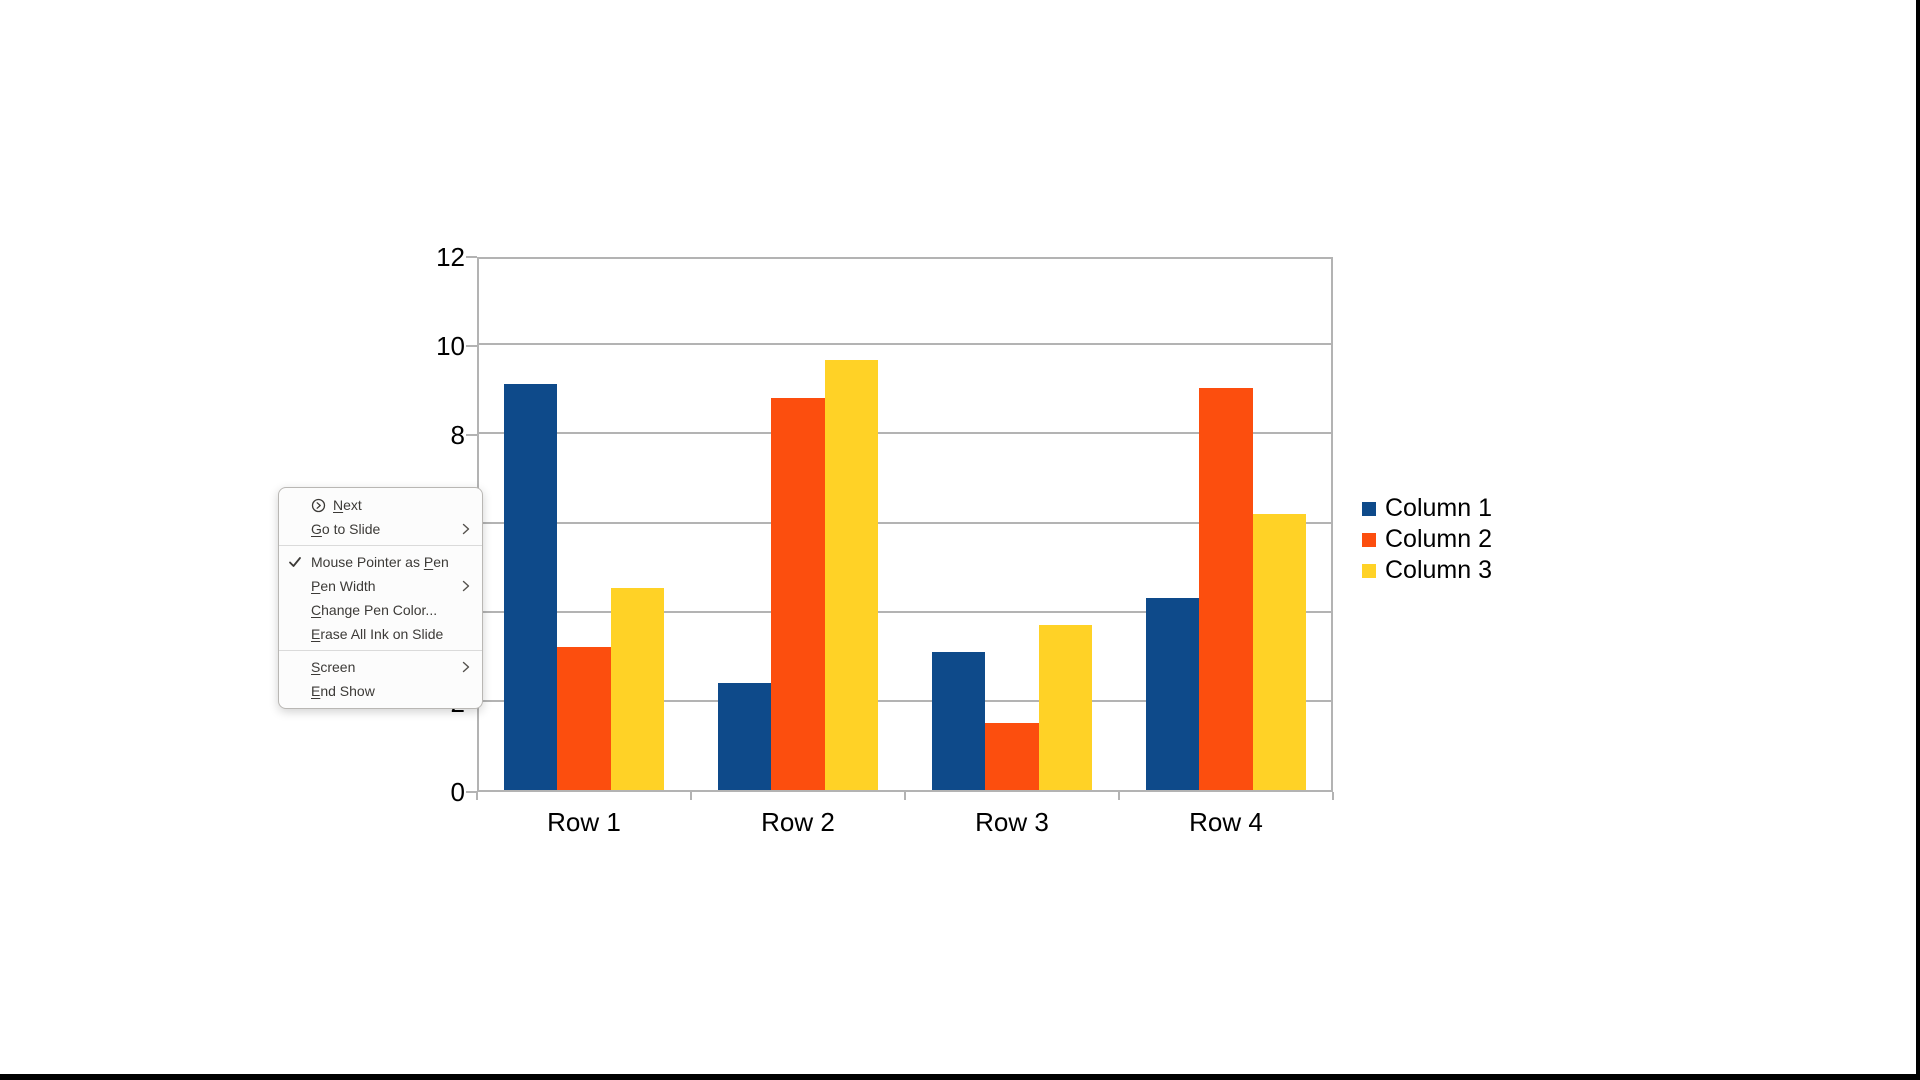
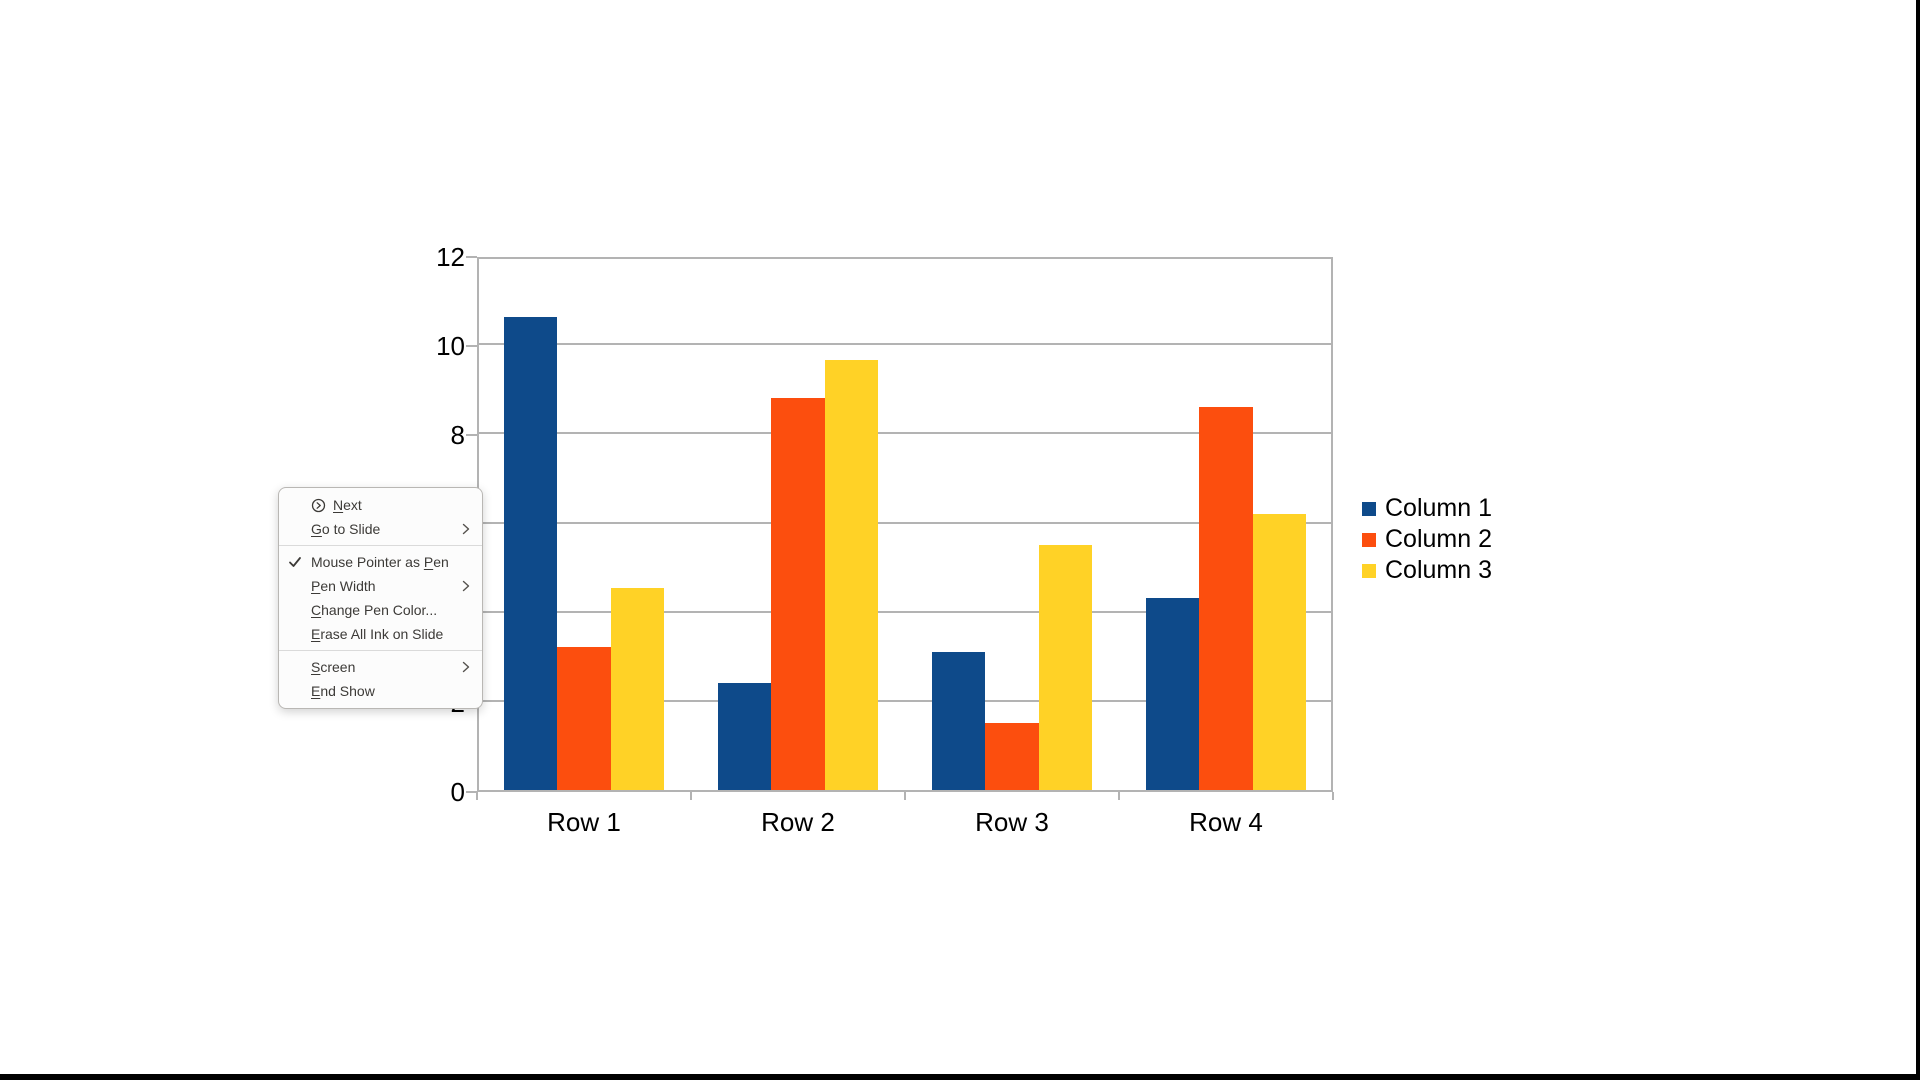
Column 1/Row 1: 9.1 -> 10.6
Column 3/Row 3: 3.7 -> 5.5
Column 2/Row 4: 9.0 -> 8.6
